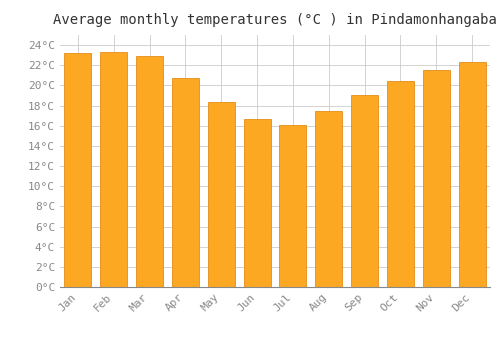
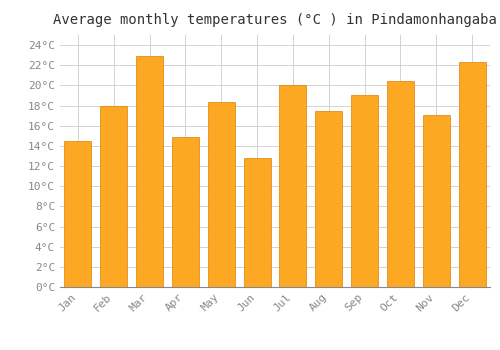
Jan: 23.2°C -> 14.5°C
Feb: 23.3°C -> 18.0°C
Apr: 20.7°C -> 14.9°C
Jun: 16.7°C -> 12.8°C
Jul: 16.1°C -> 20.0°C
Nov: 21.5°C -> 17.1°C
